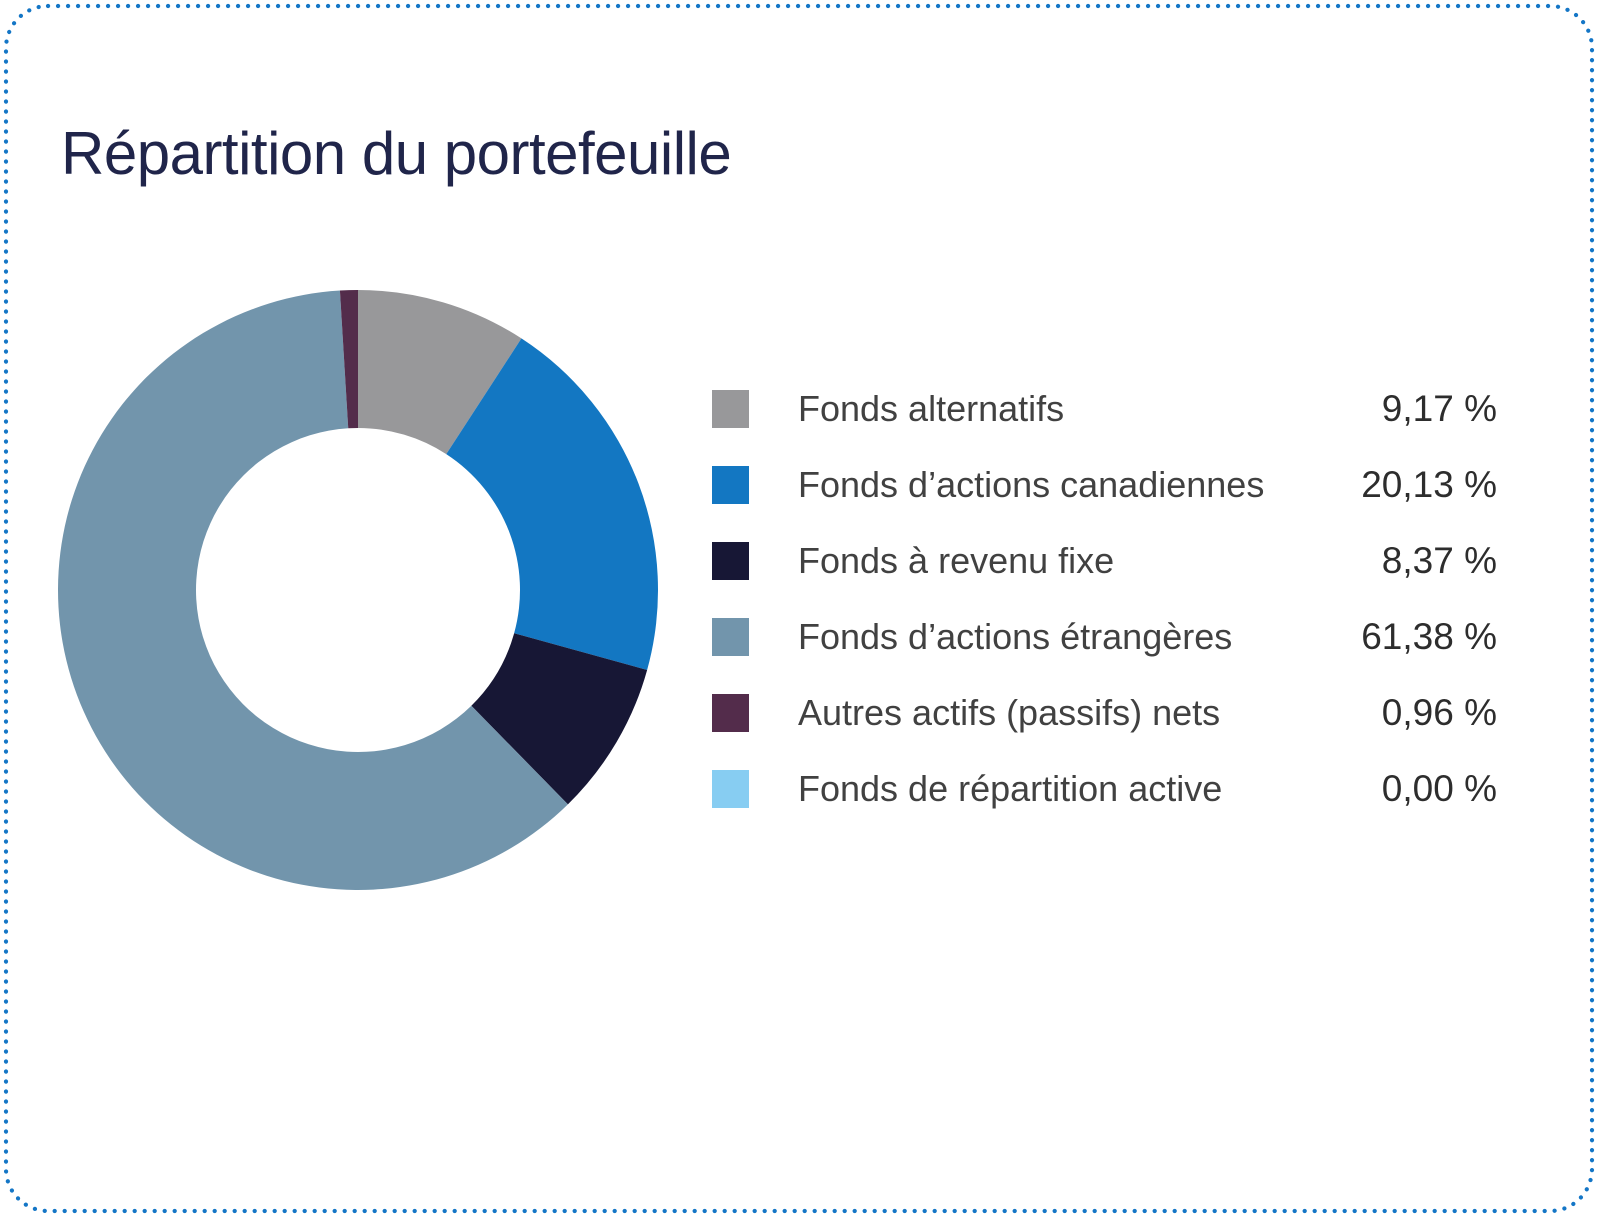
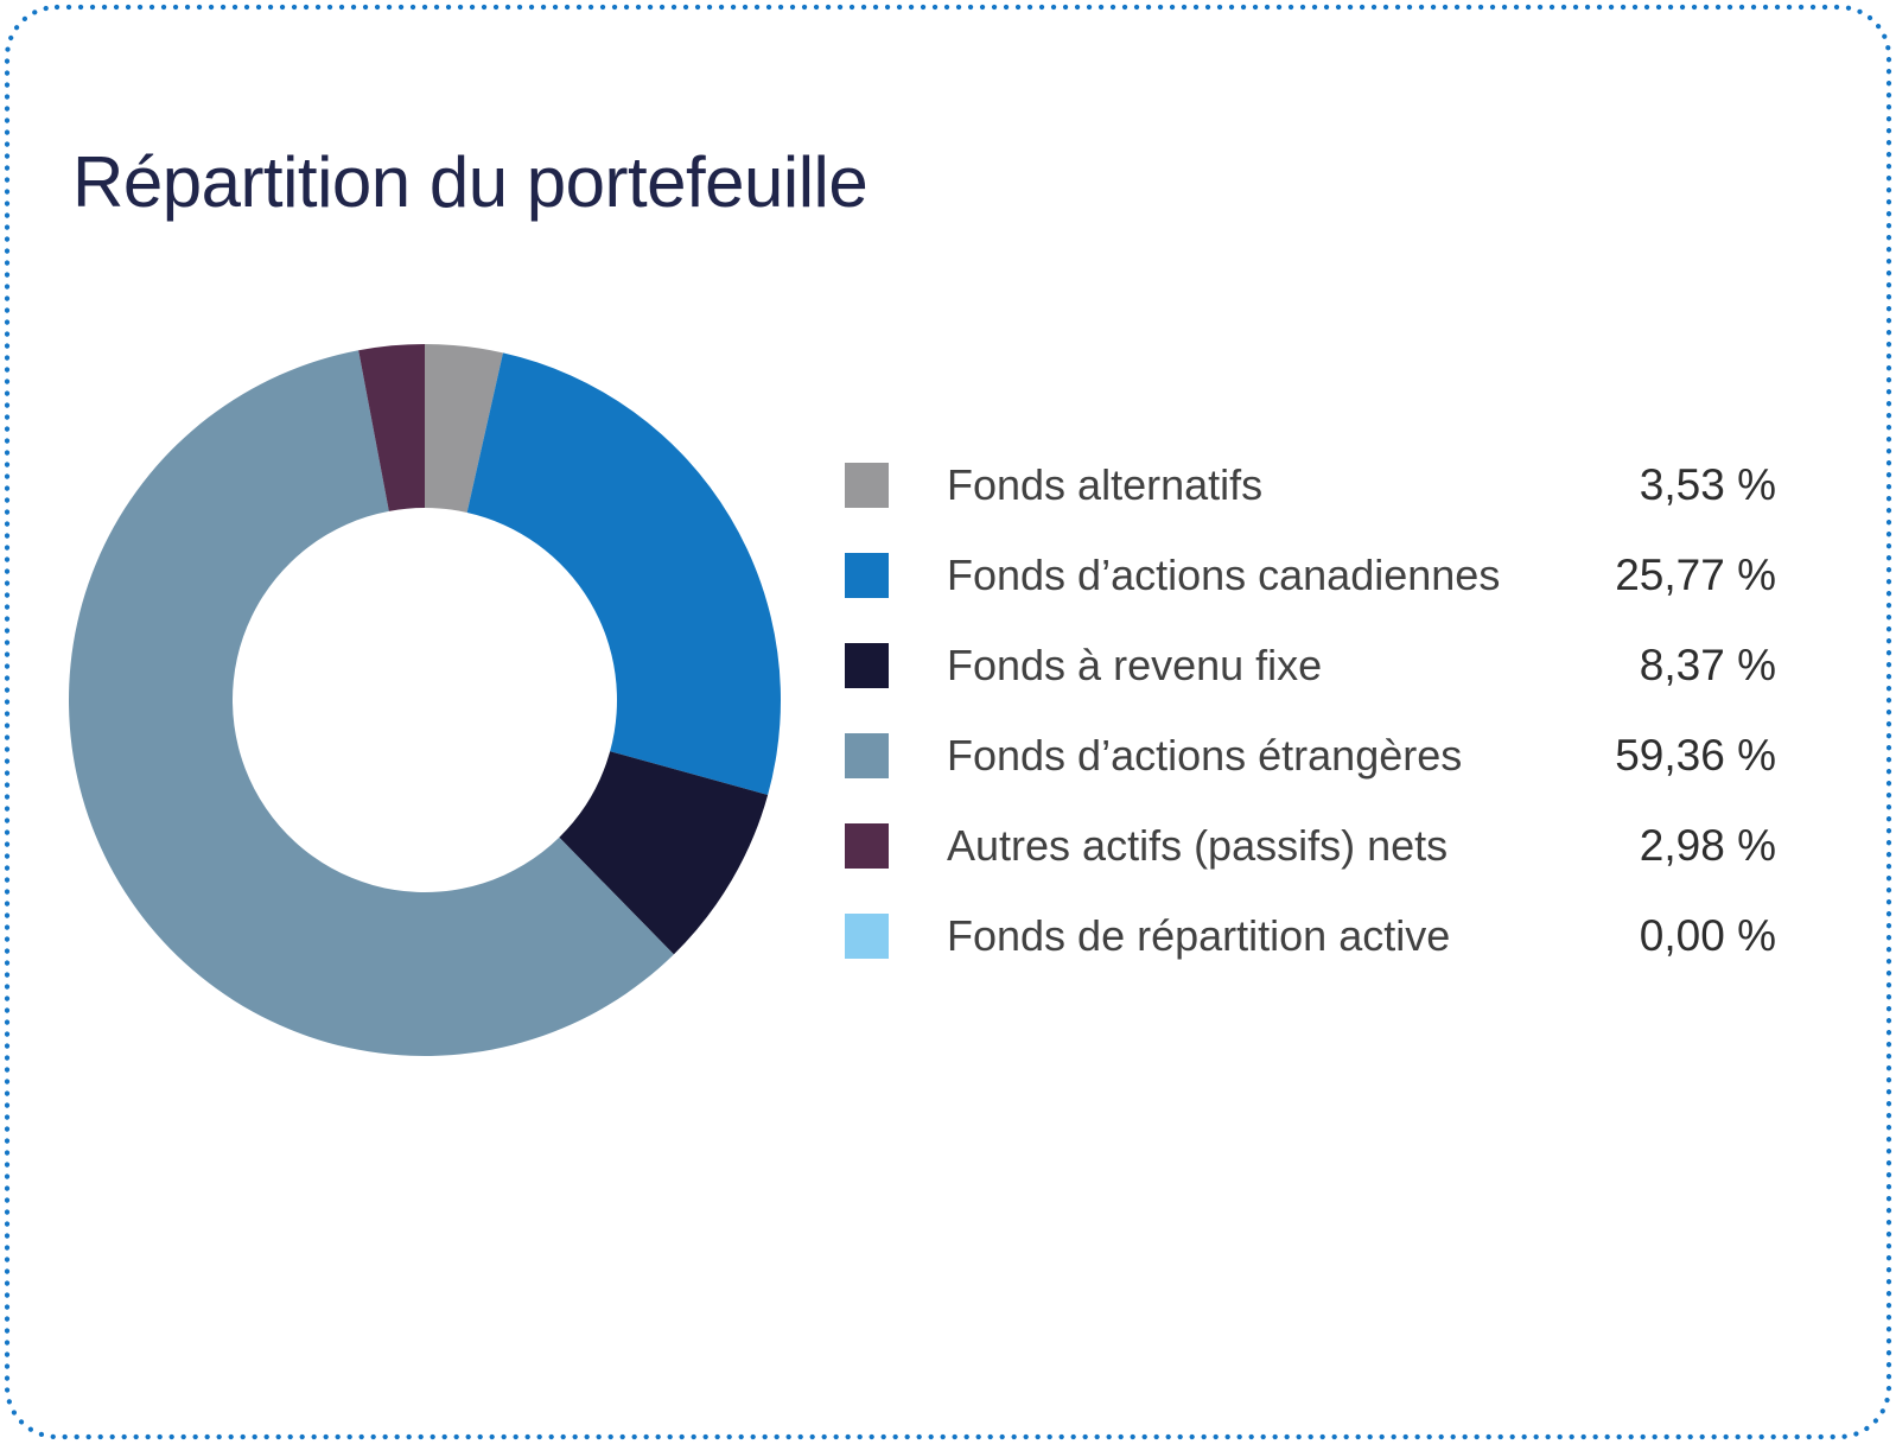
Fonds alternatifs: 9,17 -> 3,53
Fonds d’actions canadiennes: 20,13 -> 25,77
Fonds d’actions étrangères: 61,38 -> 59,36
Autres actifs (passifs) nets: 0,96 -> 2,98
